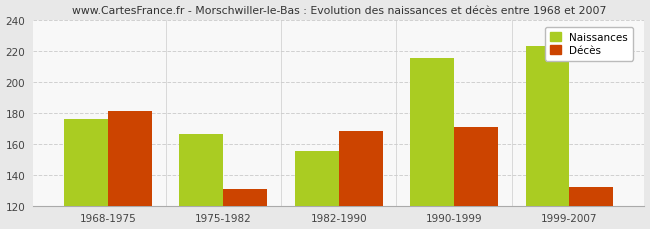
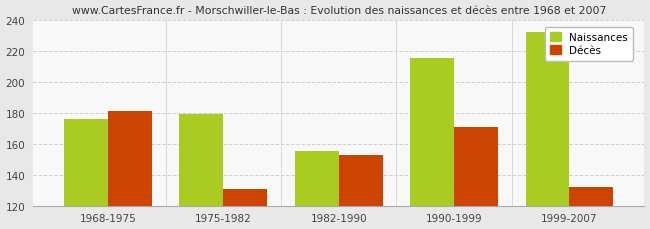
Naissances/1975-1982: 166 -> 179
Décès/1982-1990: 168 -> 153
Naissances/1999-2007: 223 -> 232
